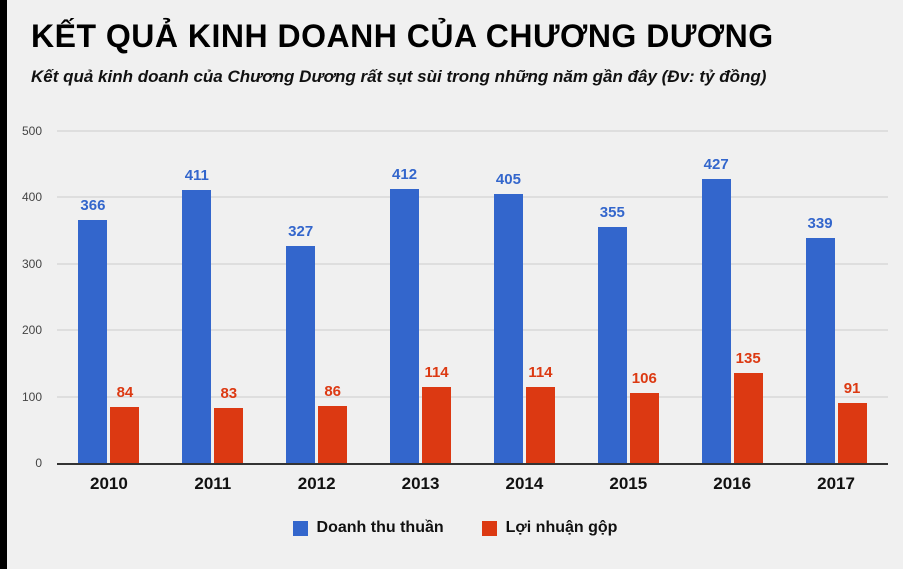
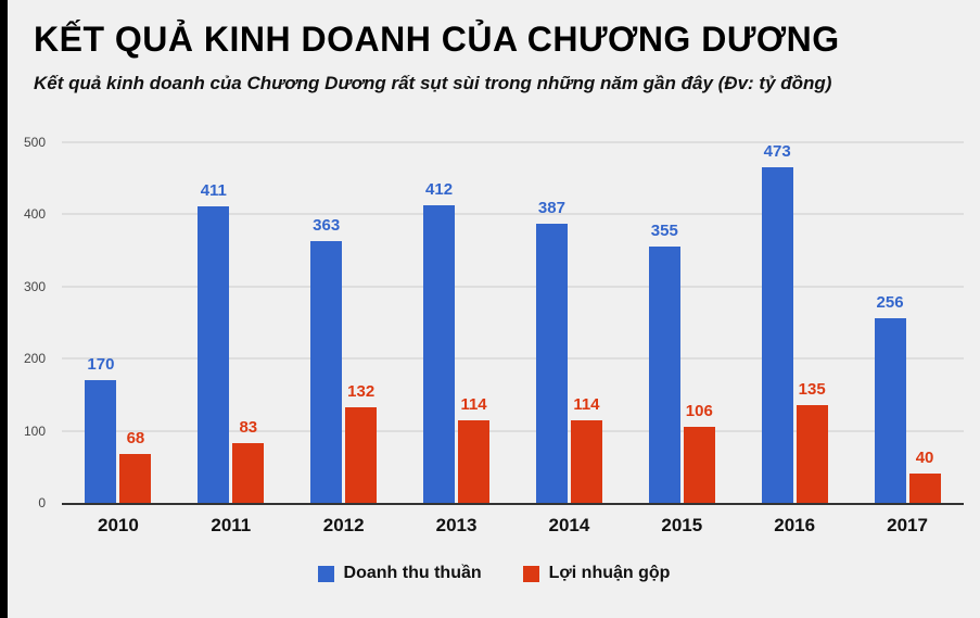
Doanh thu thuần/2010: 366 -> 170
Lợi nhuận gộp/2010: 84 -> 68
Doanh thu thuần/2012: 327 -> 363
Lợi nhuận gộp/2012: 86 -> 132
Doanh thu thuần/2014: 405 -> 387
Doanh thu thuần/2016: 427 -> 473
Doanh thu thuần/2017: 339 -> 256
Lợi nhuận gộp/2017: 91 -> 40
